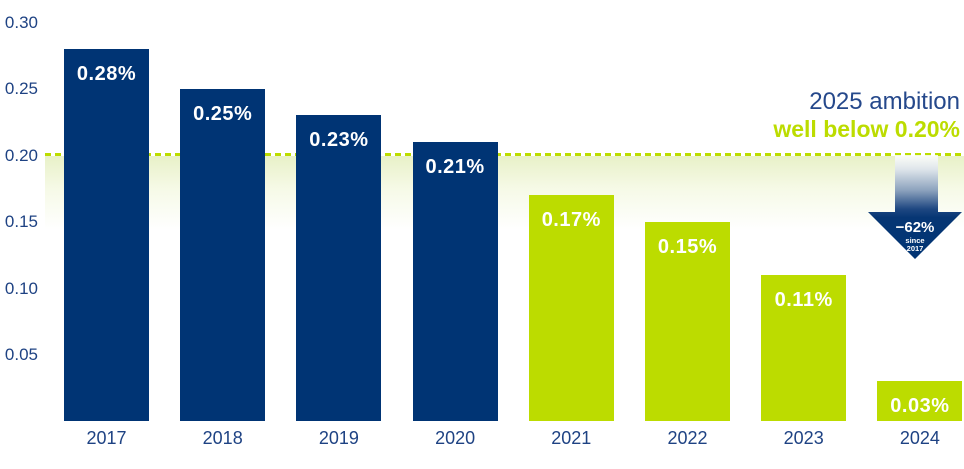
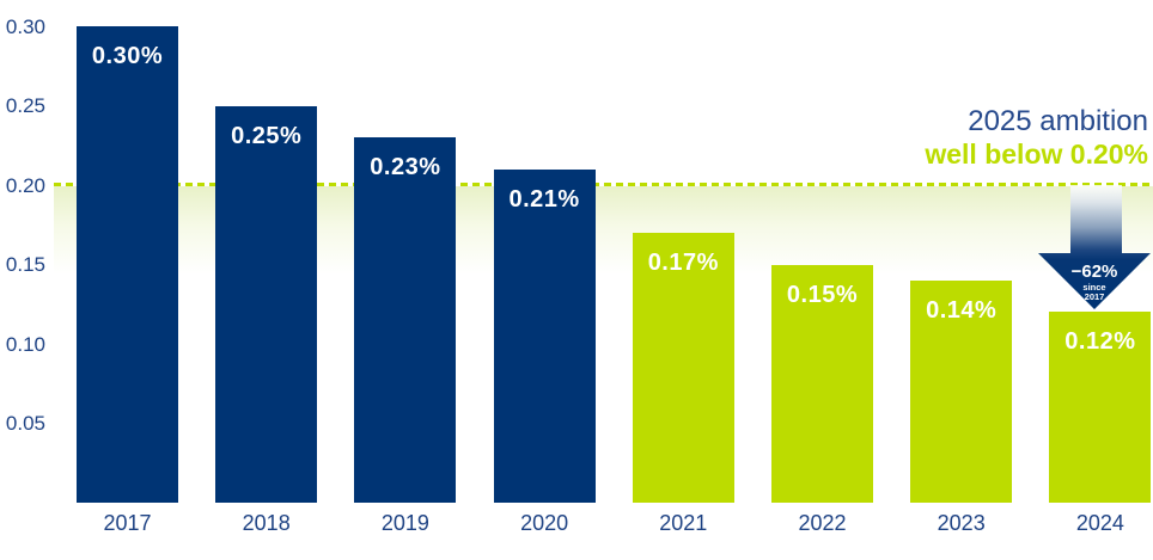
2017: 0.28% -> 0.30%
2023: 0.11% -> 0.14%
2024: 0.03% -> 0.12%
